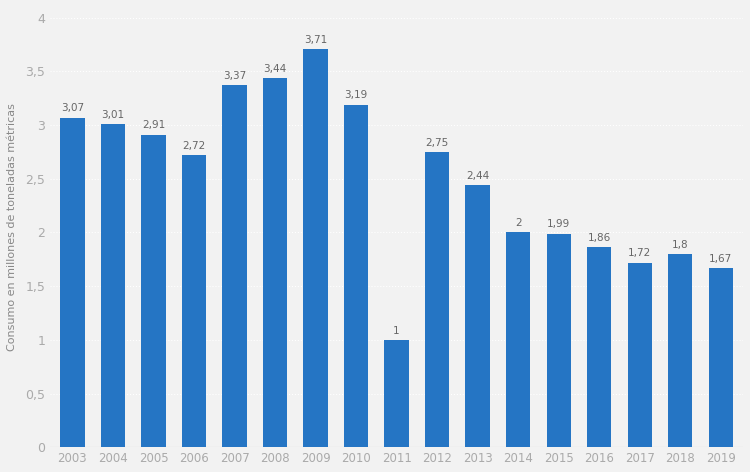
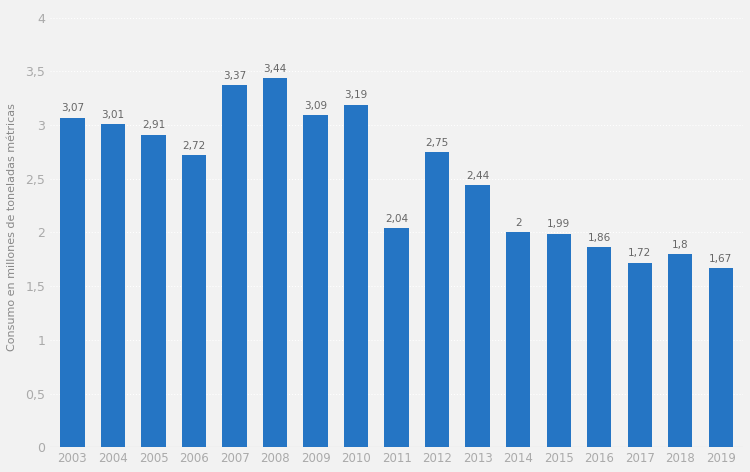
2009: 3,71 -> 3,09
2011: 1 -> 2,04
